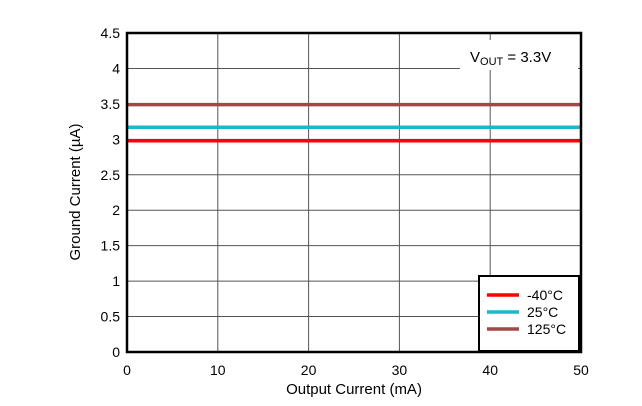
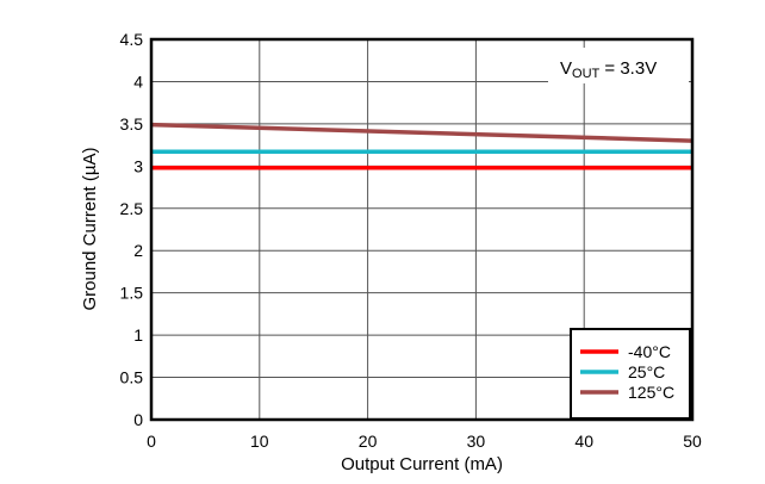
125°C/50: 3.5 -> 3.3
